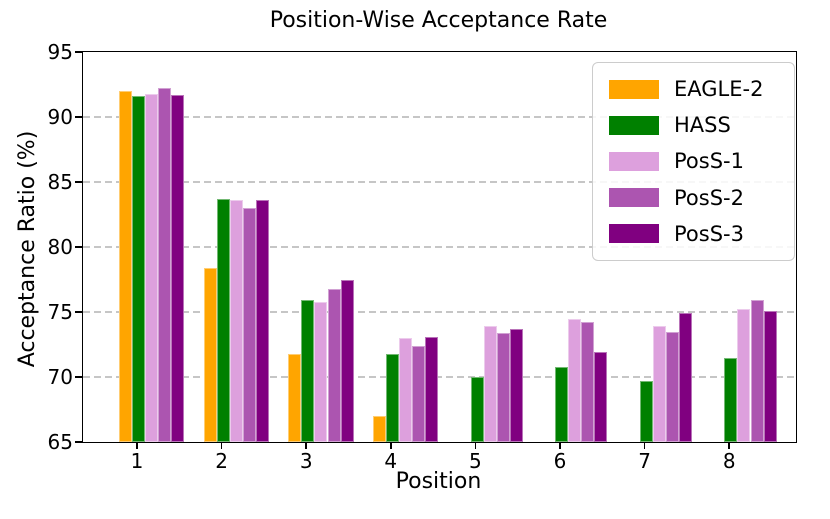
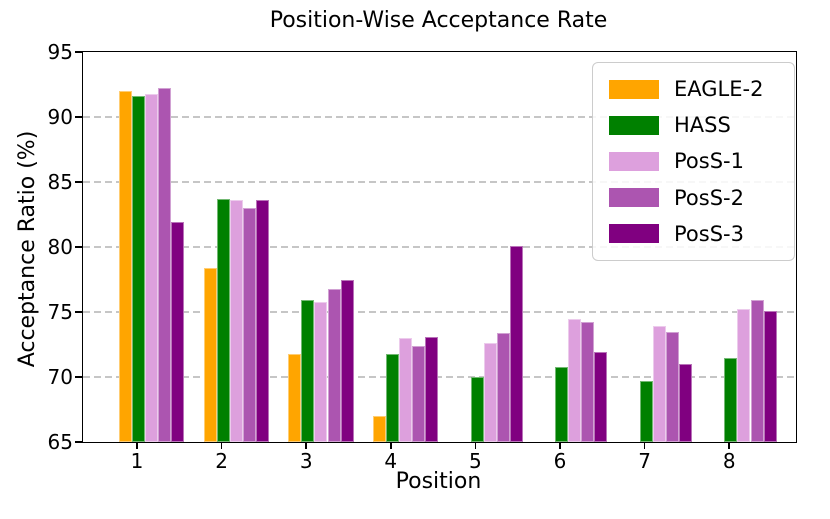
PosS-3/1: 91.7 -> 81.9
PosS-1/5: 73.9 -> 72.6
PosS-3/5: 73.7 -> 80.1
PosS-3/7: 74.9 -> 71.0
